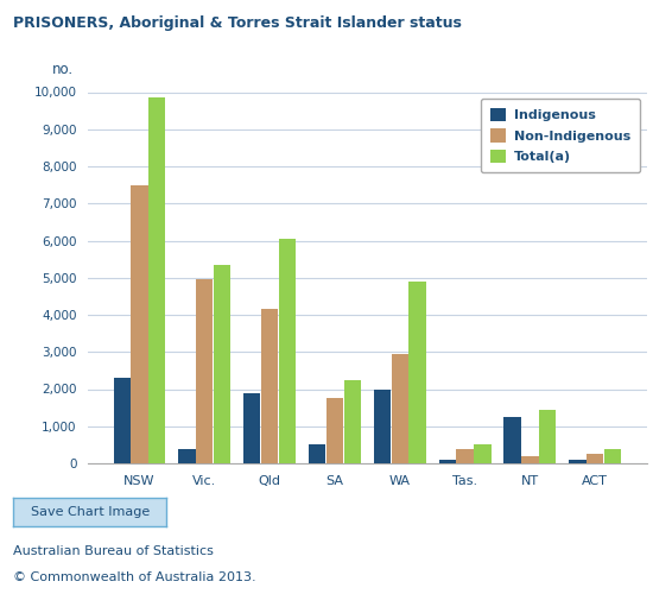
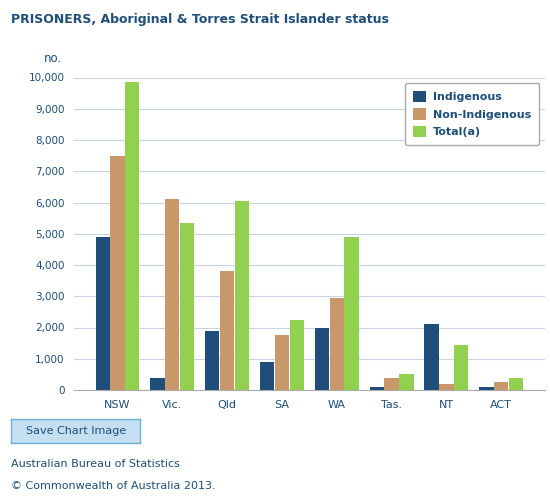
Indigenous/NSW: 2,300 -> 4,900
Non-Indigenous/Vic.: 4,950 -> 6,100
Non-Indigenous/Qld: 4,150 -> 3,800
Indigenous/SA: 500 -> 900
Indigenous/NT: 1,250 -> 2,100
